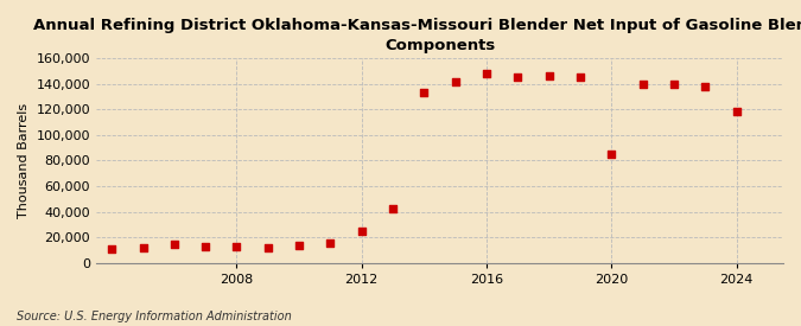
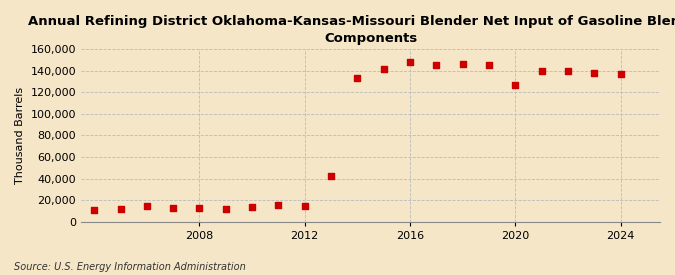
2012: 25,000 -> 14,000
2020: 85,000 -> 127,000
2024: 118,000 -> 137,000
